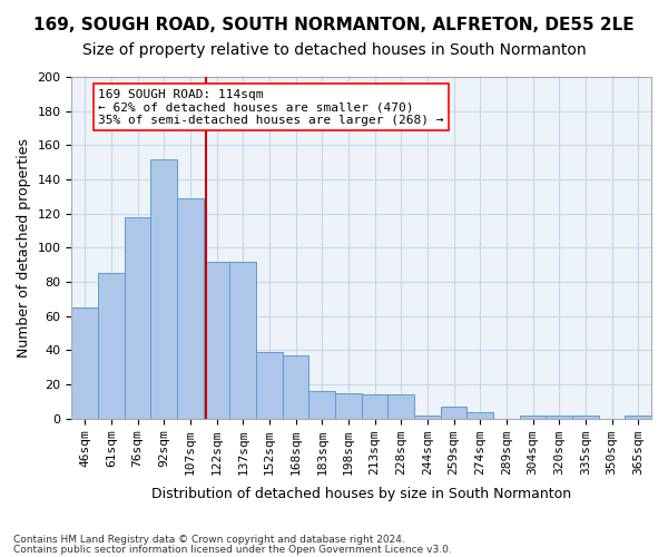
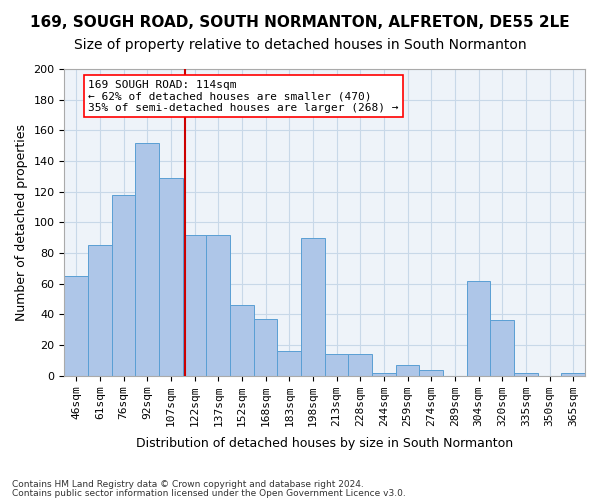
152sqm: 39 -> 46
198sqm: 15 -> 90
304sqm: 2 -> 62
320sqm: 2 -> 36
